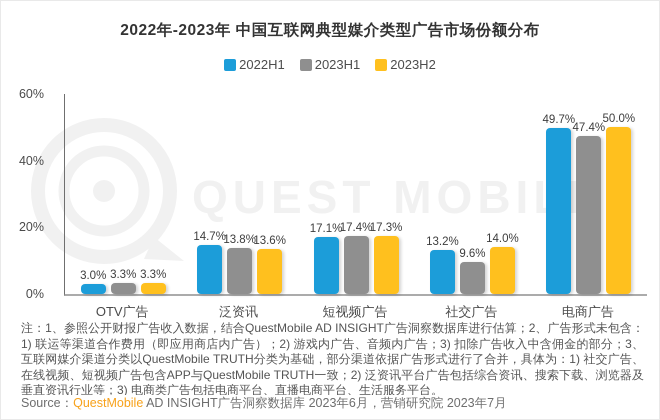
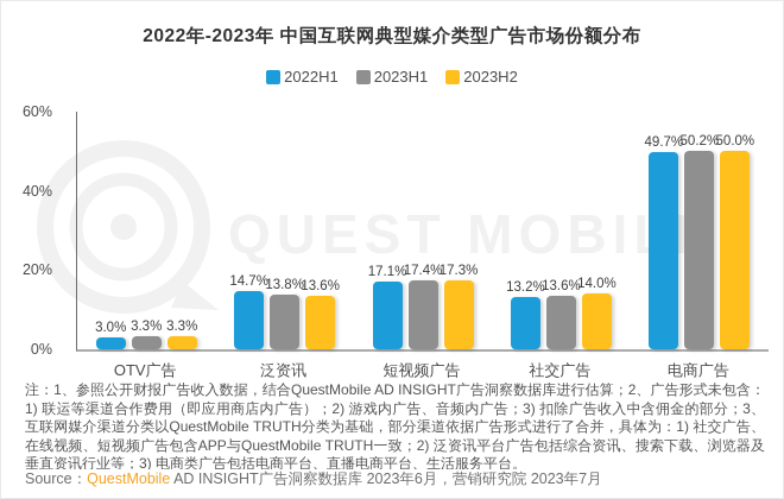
2023H1/社交广告: 9.6% -> 13.6%
2023H1/电商广告: 47.4% -> 50.2%
